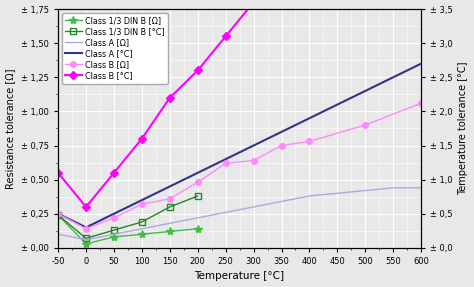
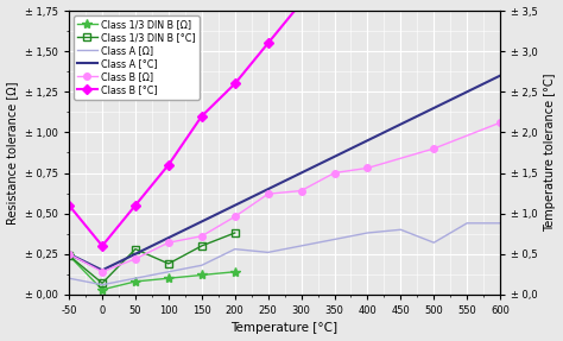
Class 1/3 DIN B [°C]/50: ± 0,13 -> ± 0,28
Class A [Ω]/200: ± 0,22 -> ± 0,28
Class A [Ω]/500: ± 0,42 -> ± 0,32
